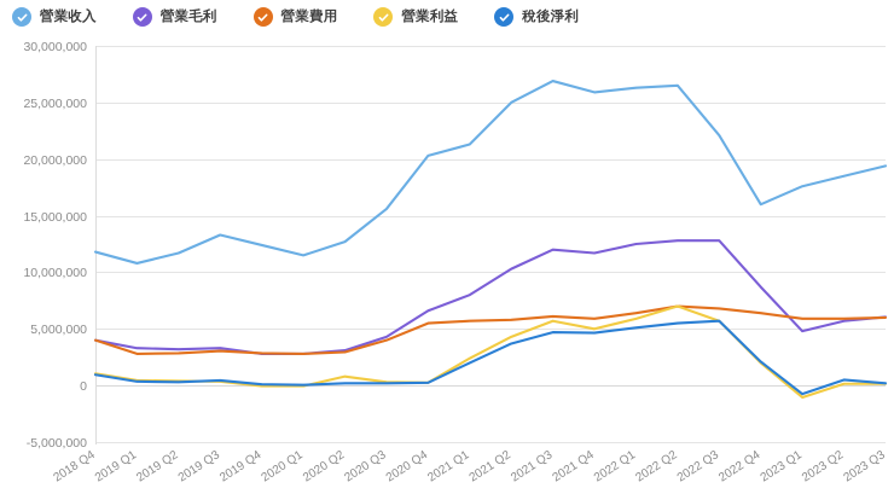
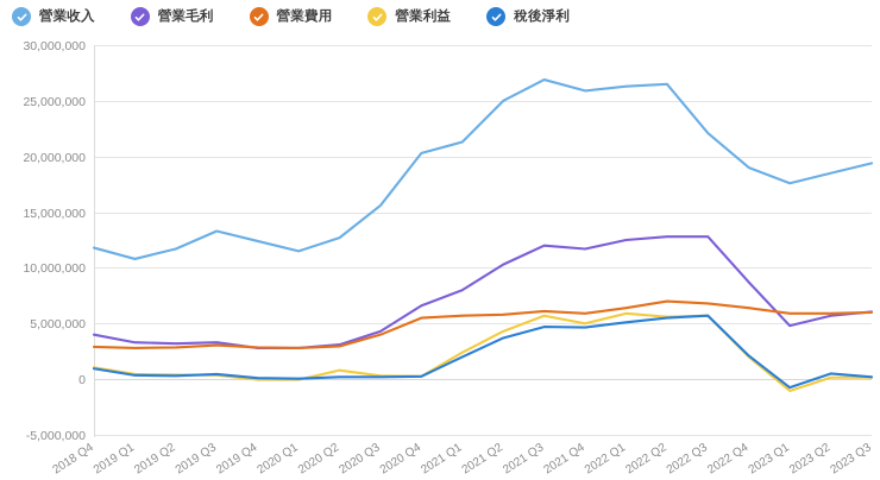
營業費用/2018 Q4: 4000000 -> 3000000
營業利益/2022 Q2: 7000000 -> 6000000
營業收入/2022 Q4: 16000000 -> 19000000
